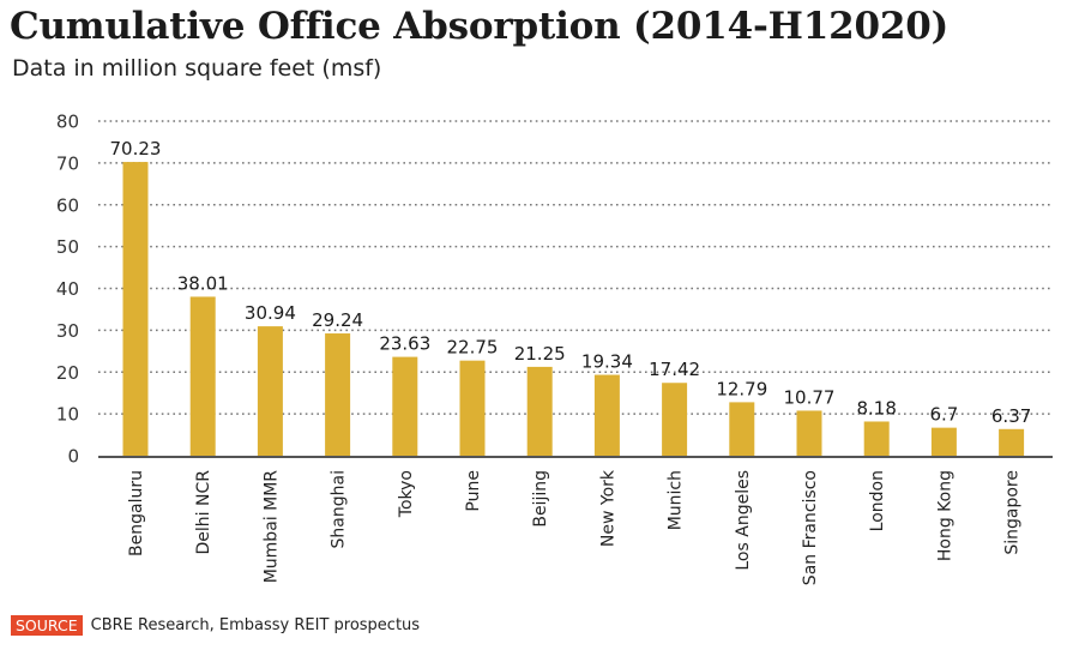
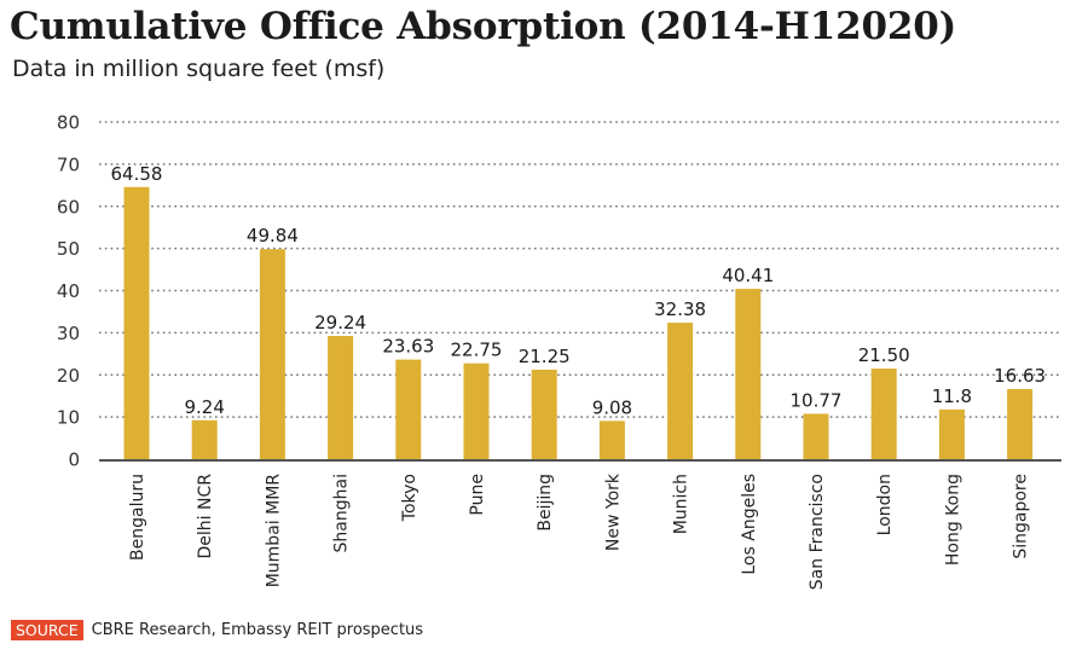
Bengaluru: 70.23 -> 64.58
Delhi NCR: 38.01 -> 9.24
Mumbai MMR: 30.94 -> 49.84
New York: 19.34 -> 9.08
Munich: 17.42 -> 32.38
Los Angeles: 12.79 -> 40.41
London: 8.18 -> 21.50
Hong Kong: 6.7 -> 11.8
Singapore: 6.37 -> 16.63
